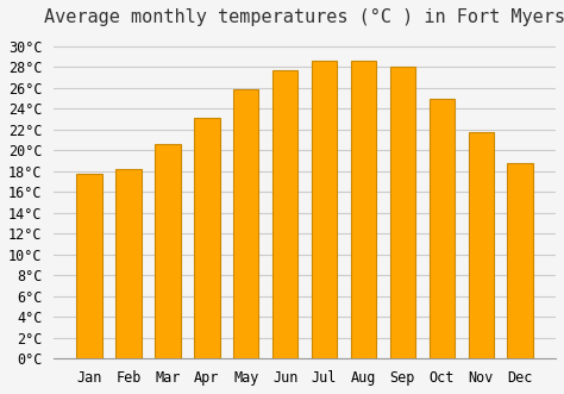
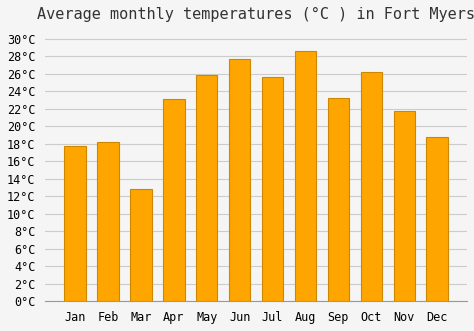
Mar: 20.6°C -> 12.8°C
Jul: 28.6°C -> 25.6°C
Sep: 28.0°C -> 23.2°C
Oct: 25.0°C -> 26.2°C
